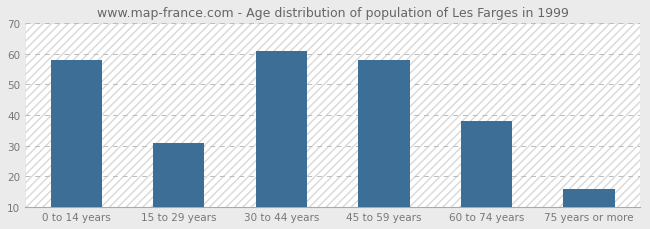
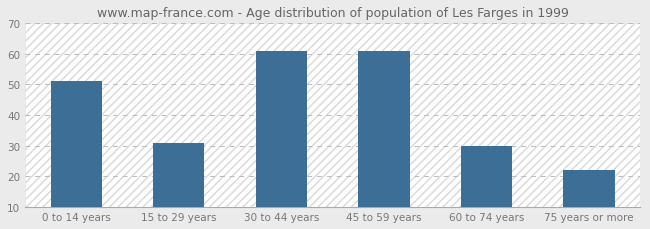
0 to 14 years: 58 -> 51
45 to 59 years: 58 -> 61
60 to 74 years: 38 -> 30
75 years or more: 16 -> 22
